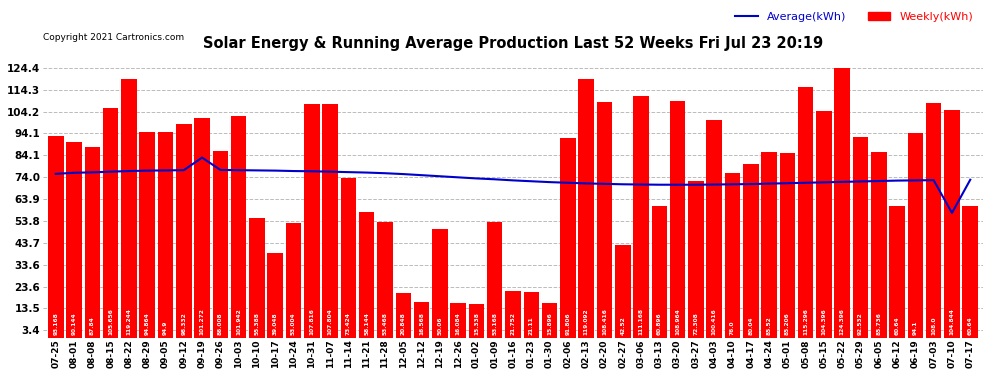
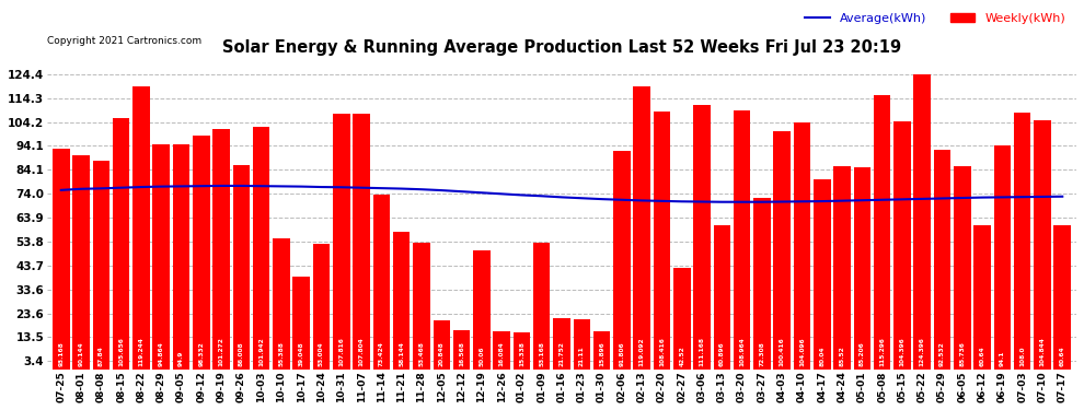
Average(kWh)/09-19: 83.0 -> 77.3
Weekly(kWh)/04-10: 76.0 -> 104.1
Average(kWh)/07-10: 57.5 -> 72.7
